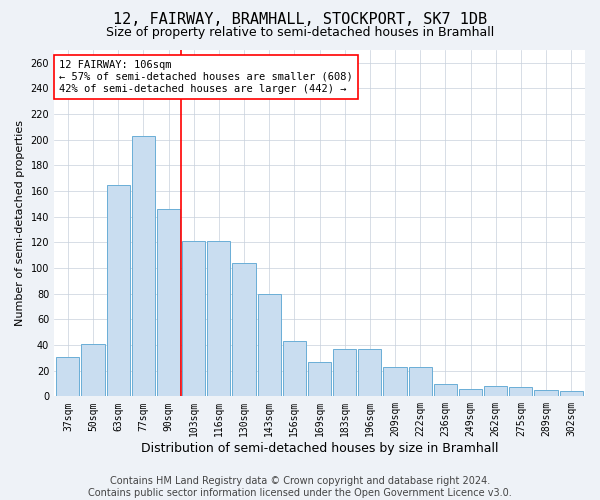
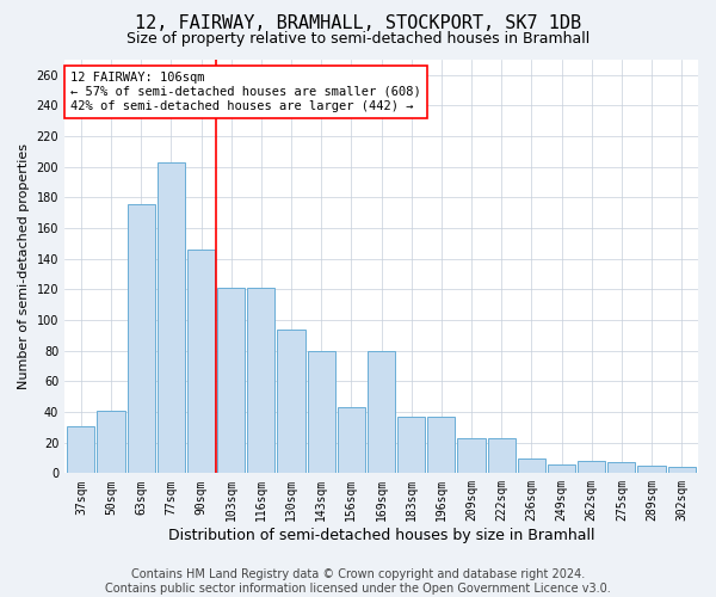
63sqm: 165 -> 176
130sqm: 104 -> 94
169sqm: 27 -> 80
